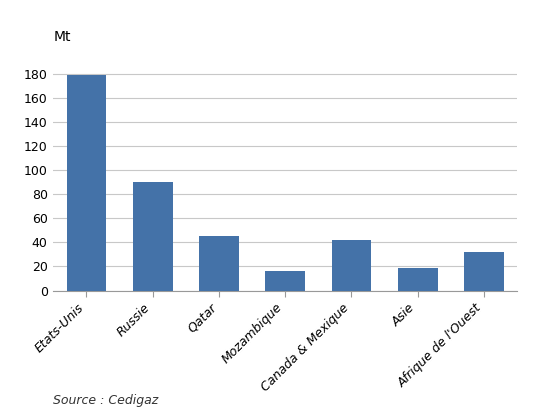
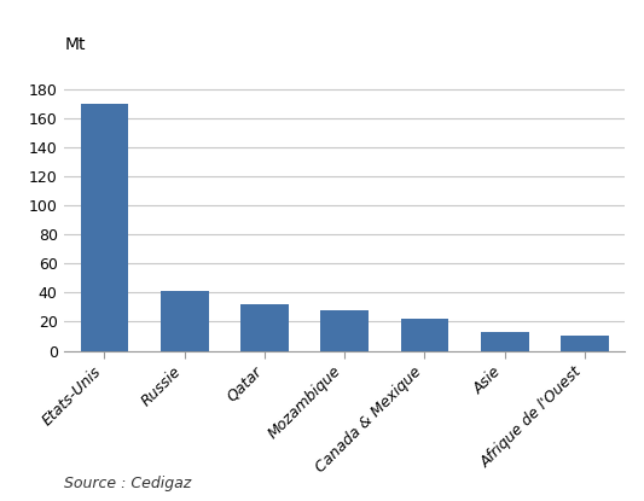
Etats-Unis: 179 -> 170
Russie: 90 -> 41
Qatar: 45 -> 32
Mozambique: 16 -> 28
Canada & Mexique: 42 -> 22
Asie: 19 -> 13
Afrique de l'Ouest: 32 -> 10
